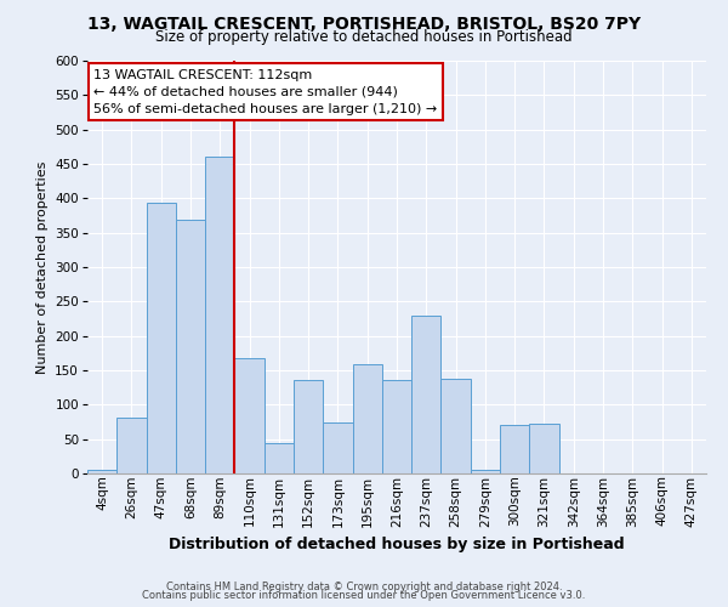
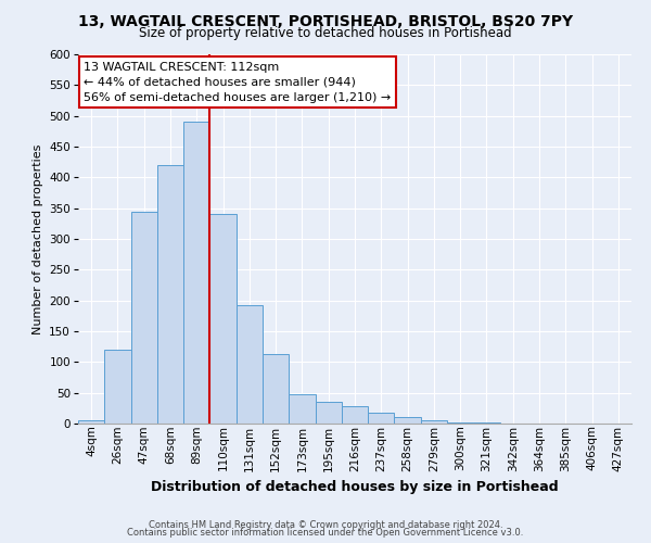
26sqm: 82 -> 120
47sqm: 394 -> 345
68sqm: 368 -> 420
89sqm: 460 -> 490
110sqm: 168 -> 340
131sqm: 44 -> 192
152sqm: 136 -> 113
173sqm: 74 -> 47
195sqm: 158 -> 35
216sqm: 136 -> 28
237sqm: 230 -> 18
258sqm: 138 -> 10
300sqm: 70 -> 2
321sqm: 72 -> 1
